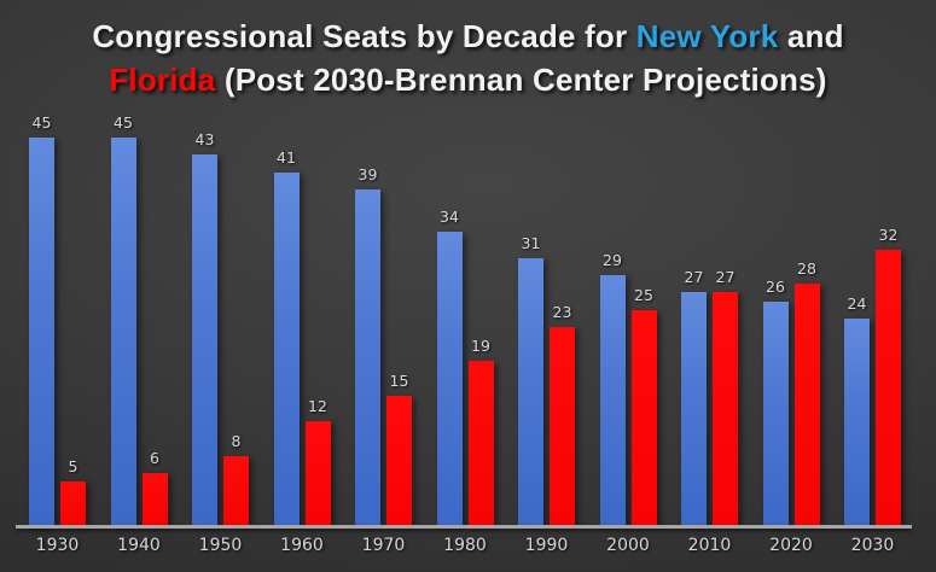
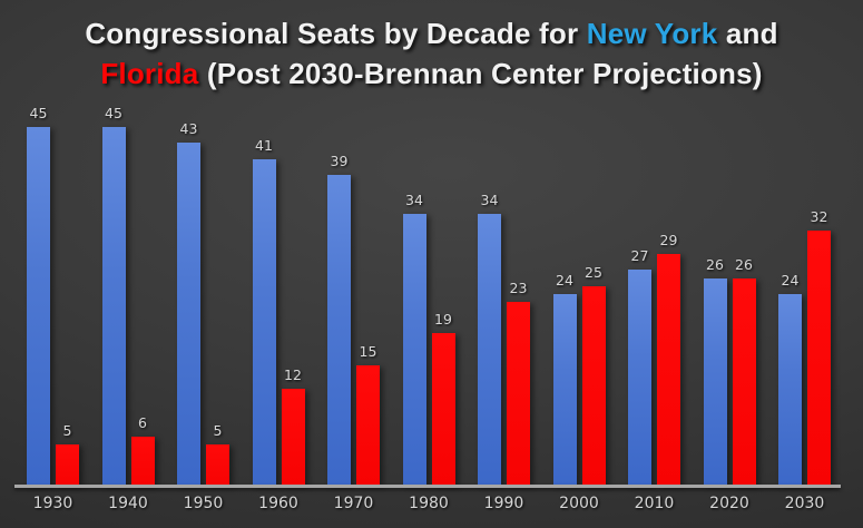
Florida/1950: 8 -> 5
New York/1990: 31 -> 34
New York/2000: 29 -> 24
Florida/2010: 27 -> 29
Florida/2020: 28 -> 26
